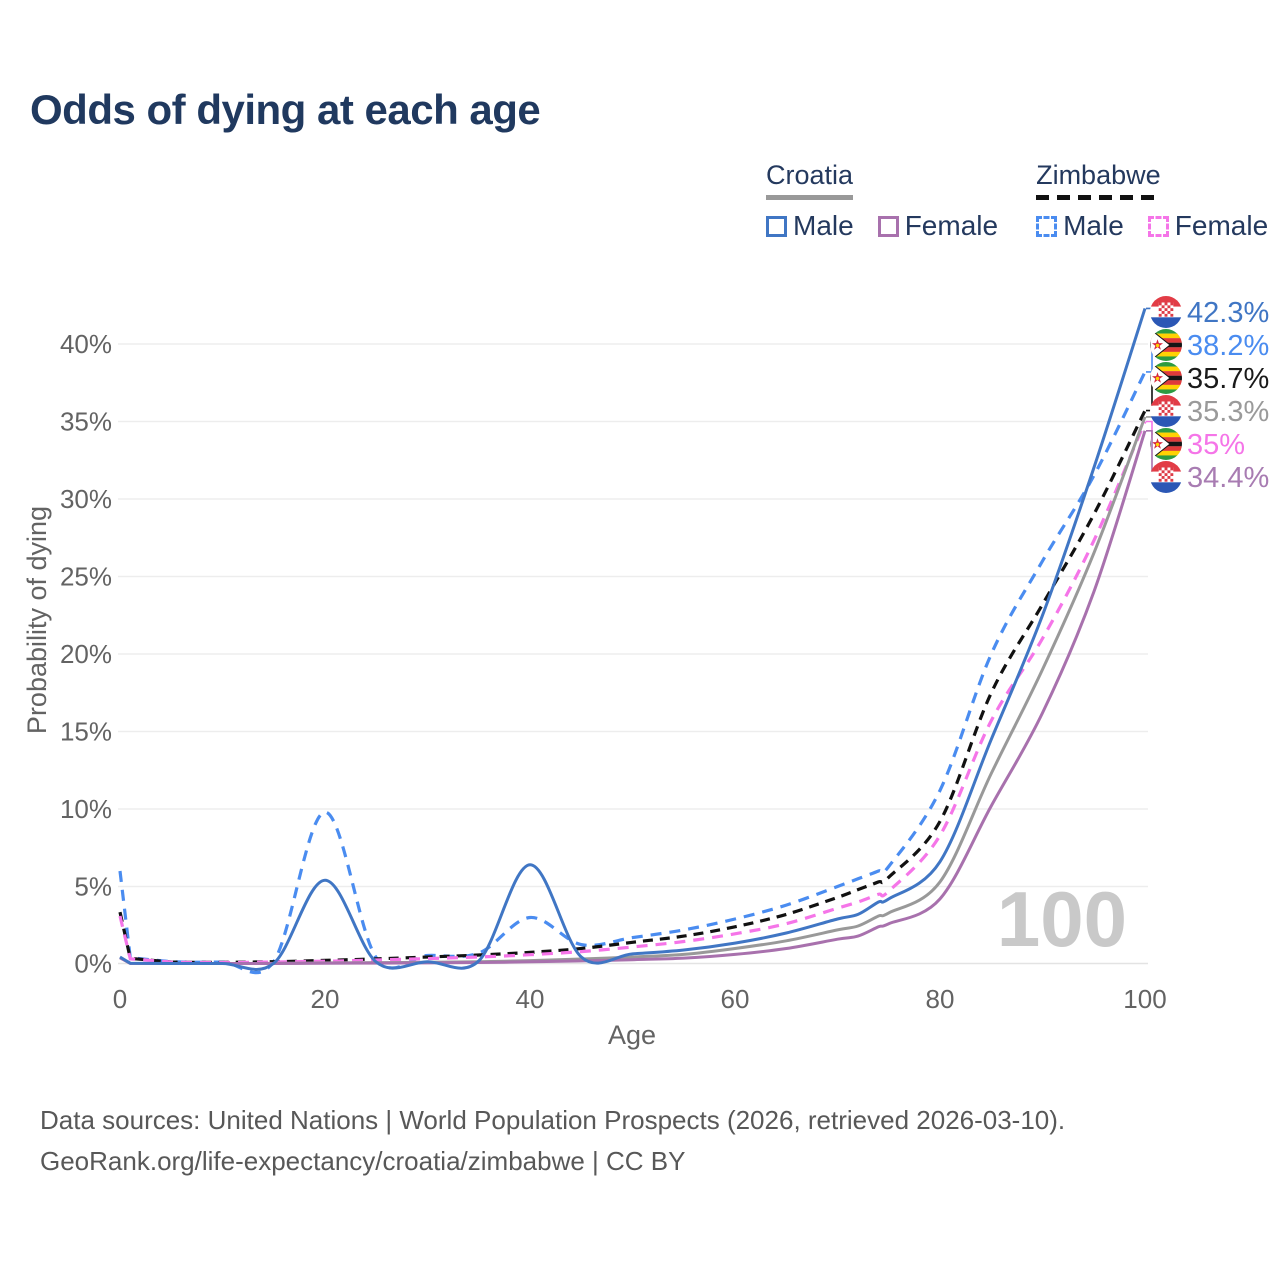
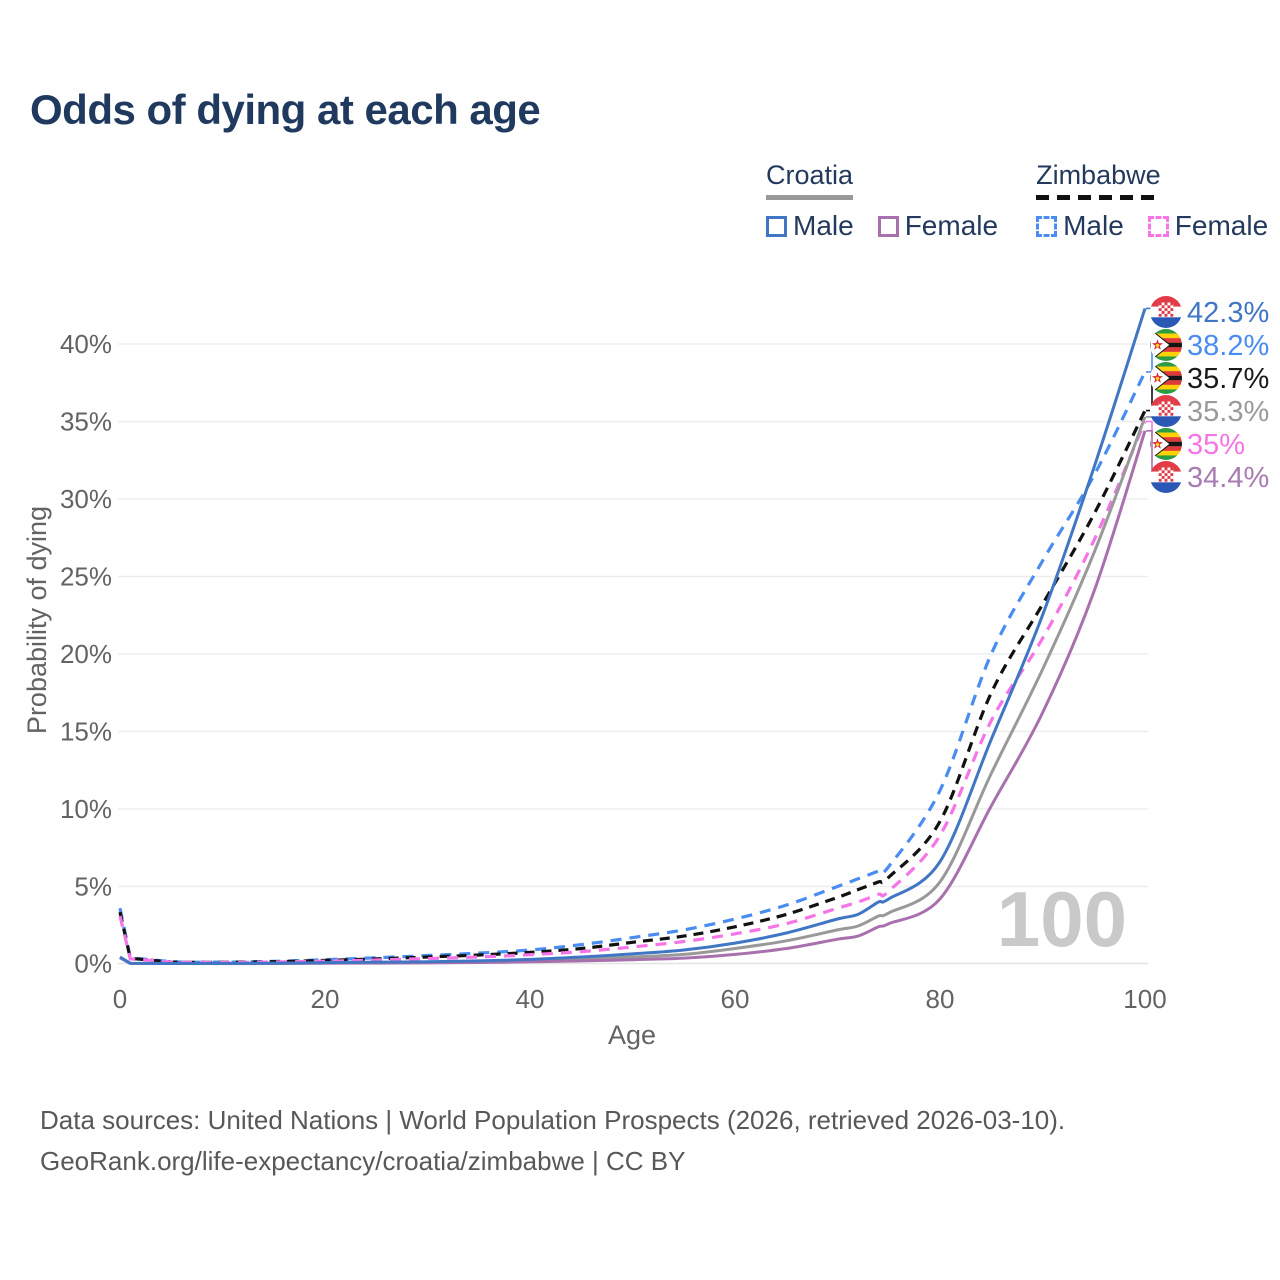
Zimbabwe Male/0: 6.0% -> 3.6%
Zimbabwe Male/20: 9.8% -> 0.3%
Croatia Male/20: 5.4% -> 0.1%
Zimbabwe Male/40: 3.0% -> 0.9%
Croatia Male/40: 6.4% -> 0.3%
